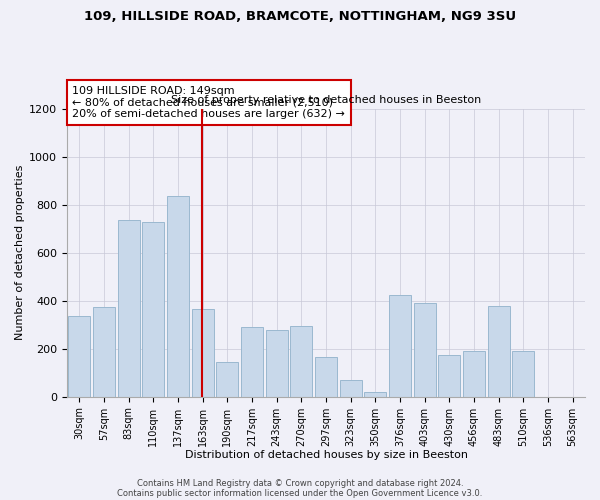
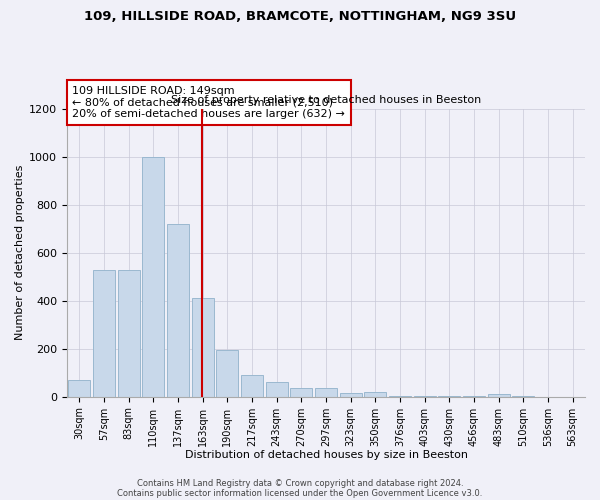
30sqm: 335 -> 70
57sqm: 375 -> 530
83sqm: 735 -> 530
110sqm: 730 -> 1000
137sqm: 835 -> 720
163sqm: 365 -> 410
190sqm: 145 -> 195
217sqm: 290 -> 90
243sqm: 280 -> 60
270sqm: 295 -> 35
297sqm: 165 -> 35
323sqm: 70 -> 15
376sqm: 425 -> 5
403sqm: 390 -> 5
430sqm: 175 -> 5
456sqm: 190 -> 5
483sqm: 380 -> 10
510sqm: 190 -> 2
